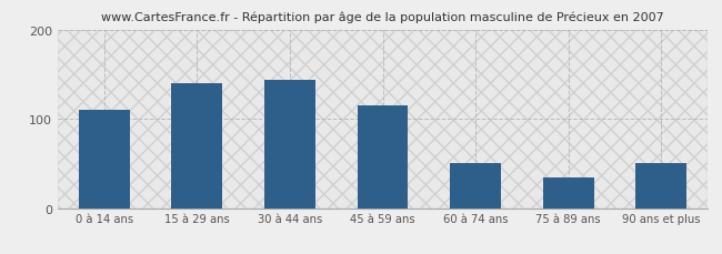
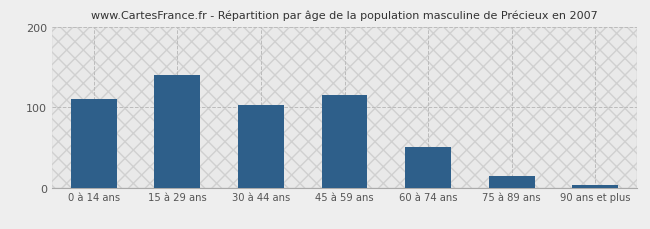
30 à 44 ans: 144 -> 103
75 à 89 ans: 34 -> 14
90 ans et plus: 50 -> 3
